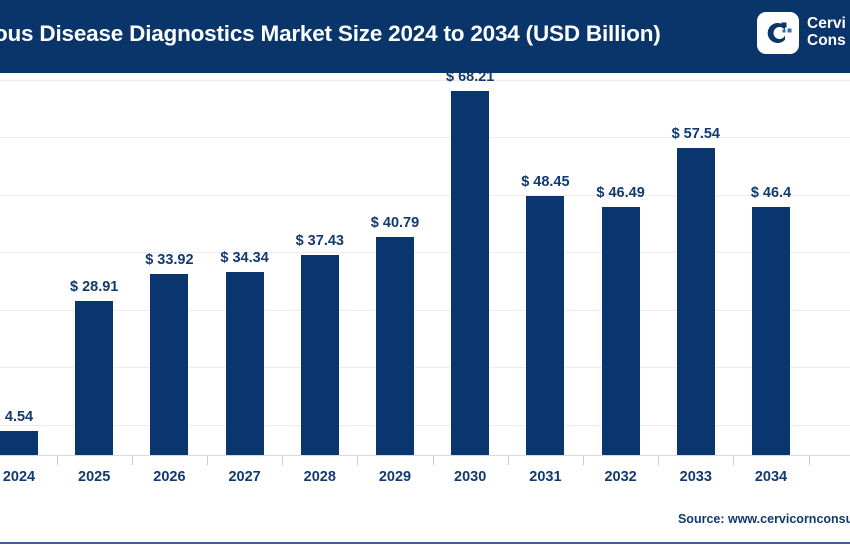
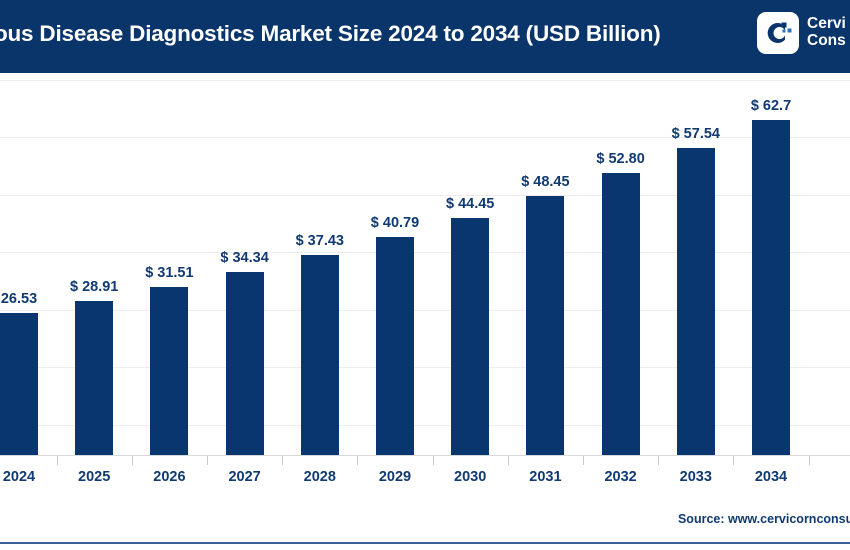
2024: 4.54 -> 26.53
2026: 33.92 -> 31.51
2030: 68.21 -> 44.45
2032: 46.49 -> 52.80
2034: 46.4 -> 62.7
